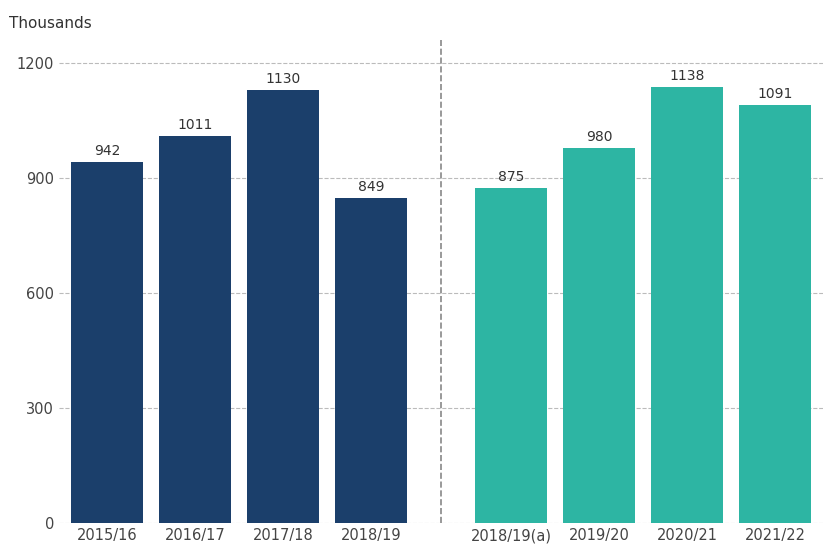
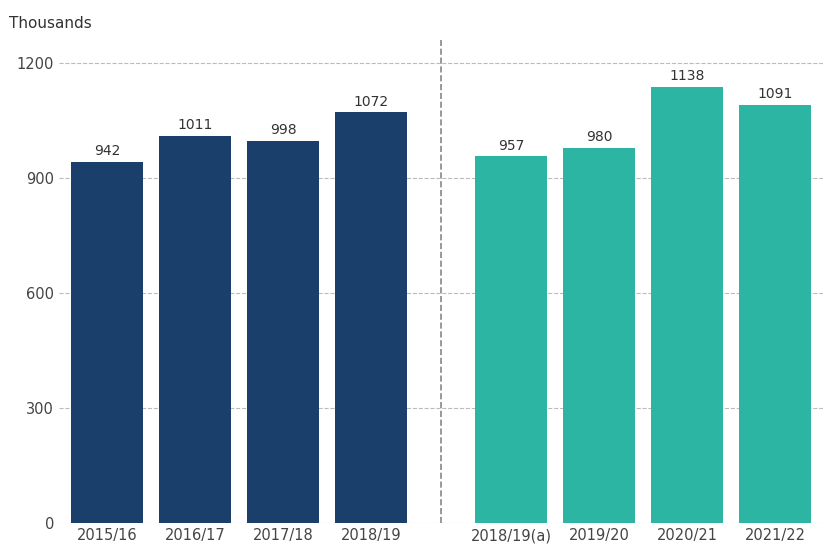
2017/18: 1130 -> 998
2018/19: 849 -> 1072
2018/19(a): 875 -> 957
